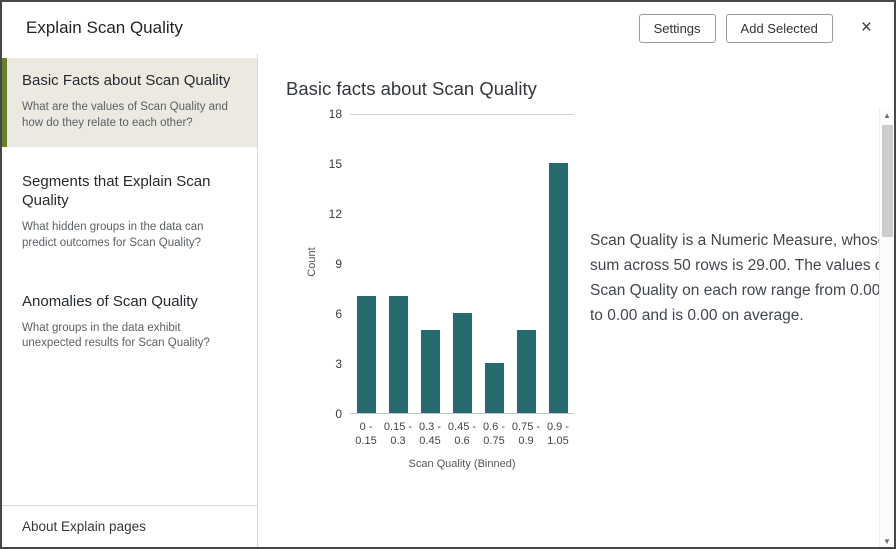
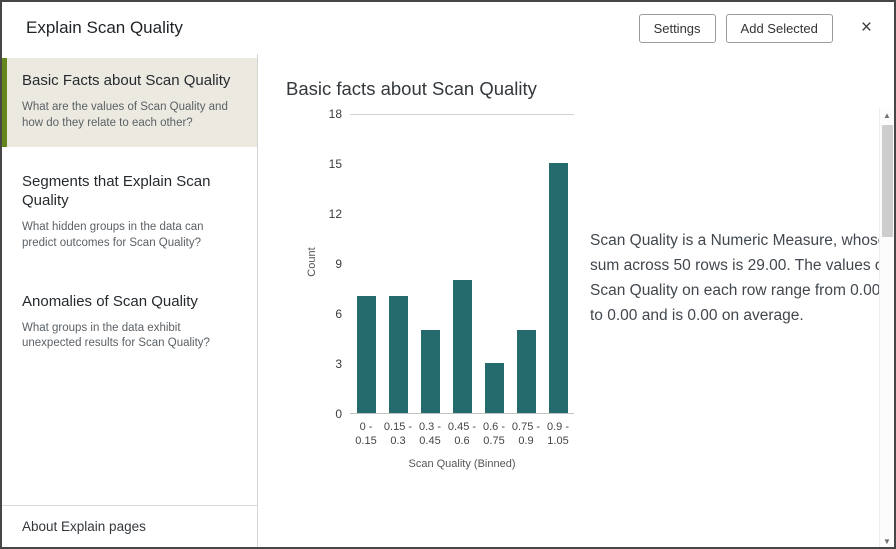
0.45 - 0.6: 6 -> 8
